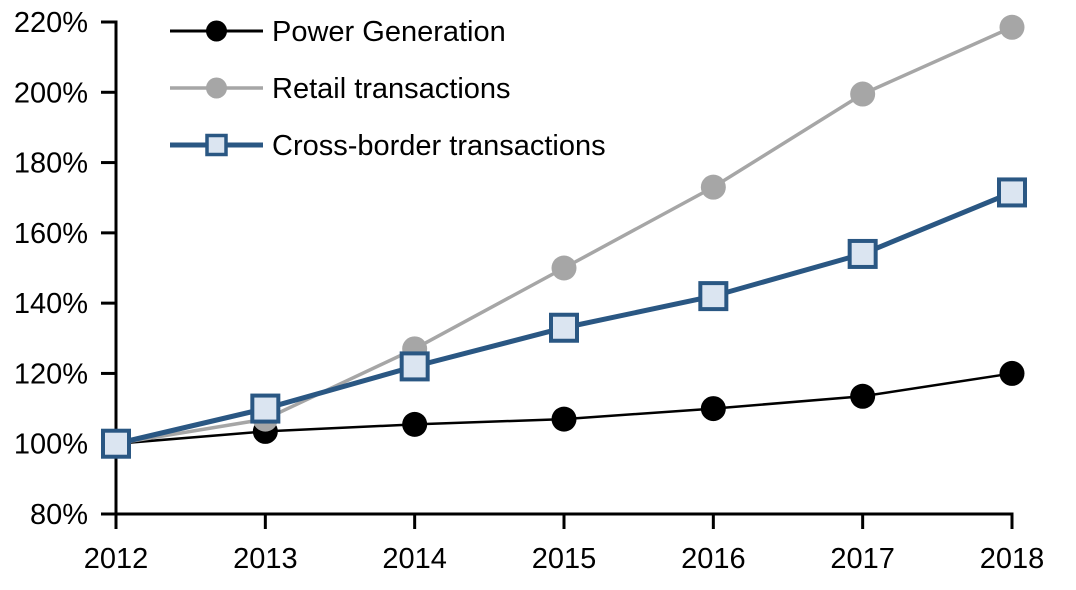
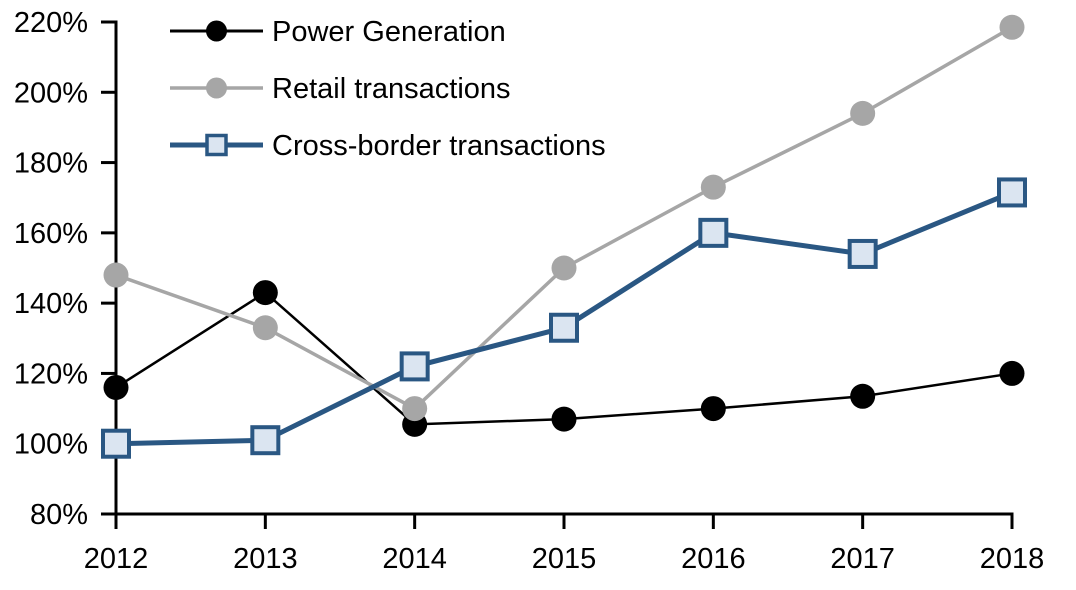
Power Generation/2012: 100% -> 116%
Retail transactions/2012: 100% -> 148%
Power Generation/2013: 104% -> 143%
Retail transactions/2013: 107% -> 133%
Cross-border transactions/2013: 110% -> 101%
Retail transactions/2014: 127% -> 110%
Cross-border transactions/2016: 142% -> 160%
Retail transactions/2017: 200% -> 194%
